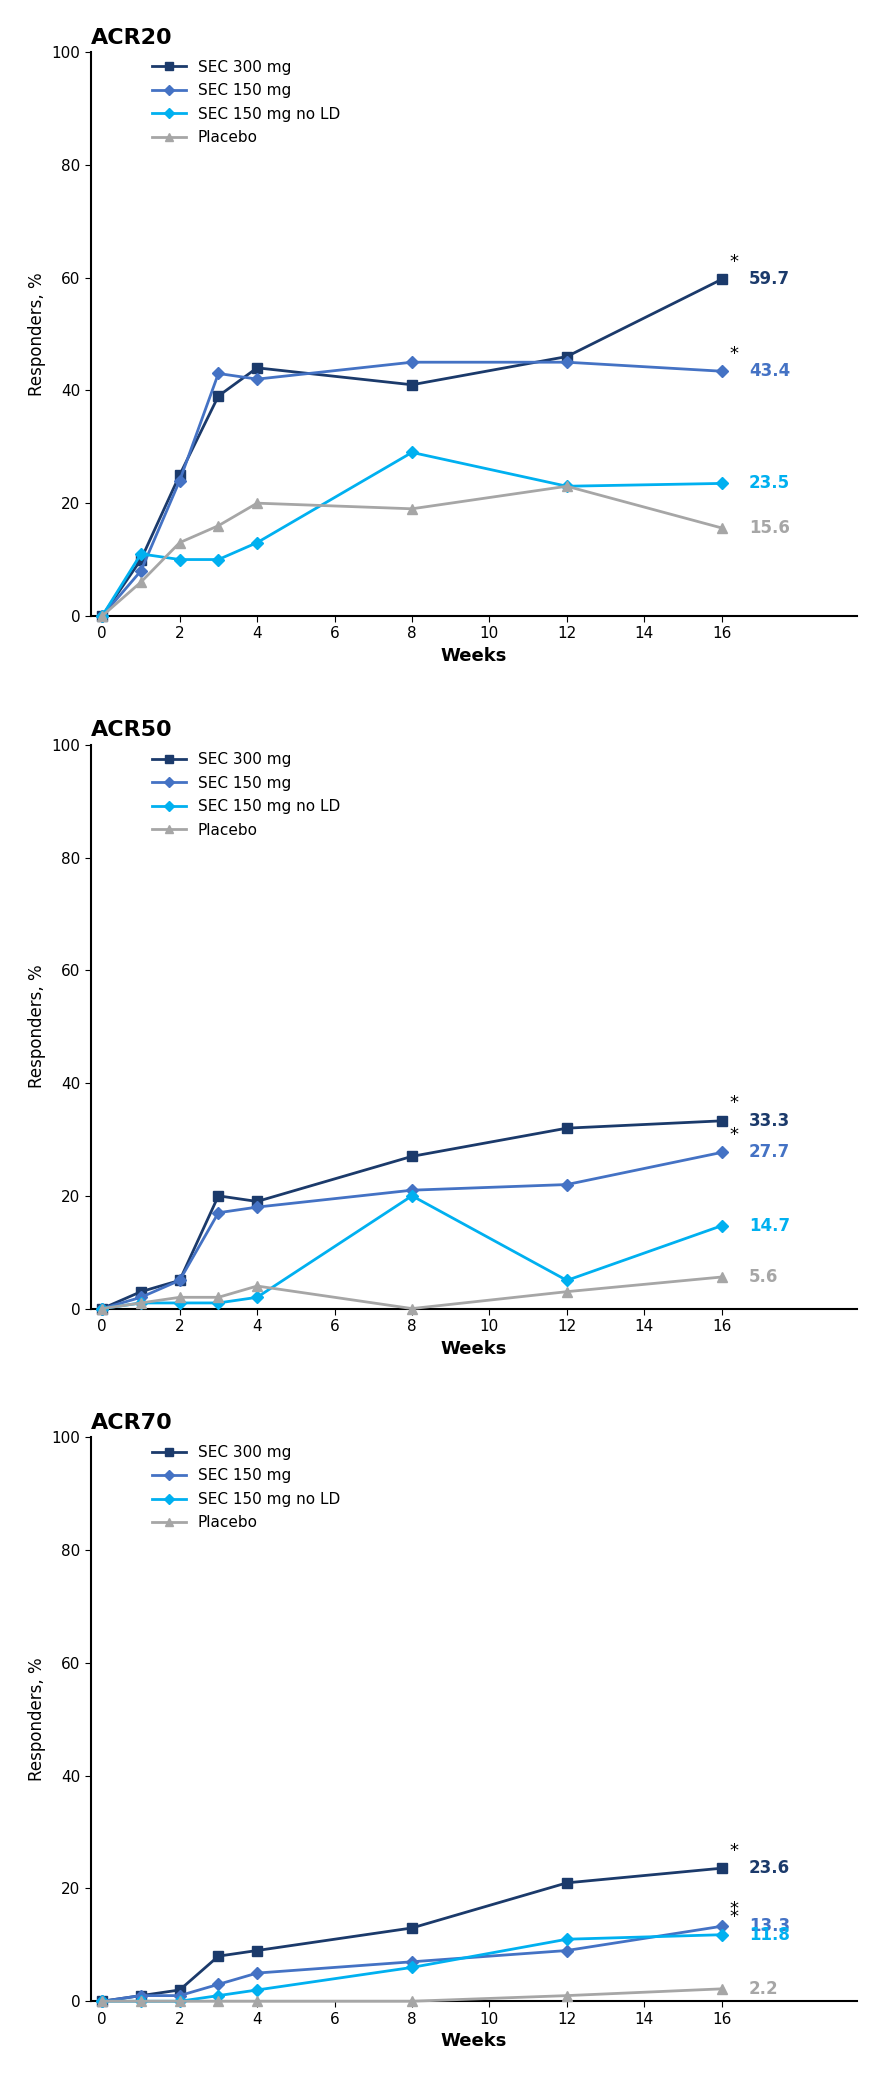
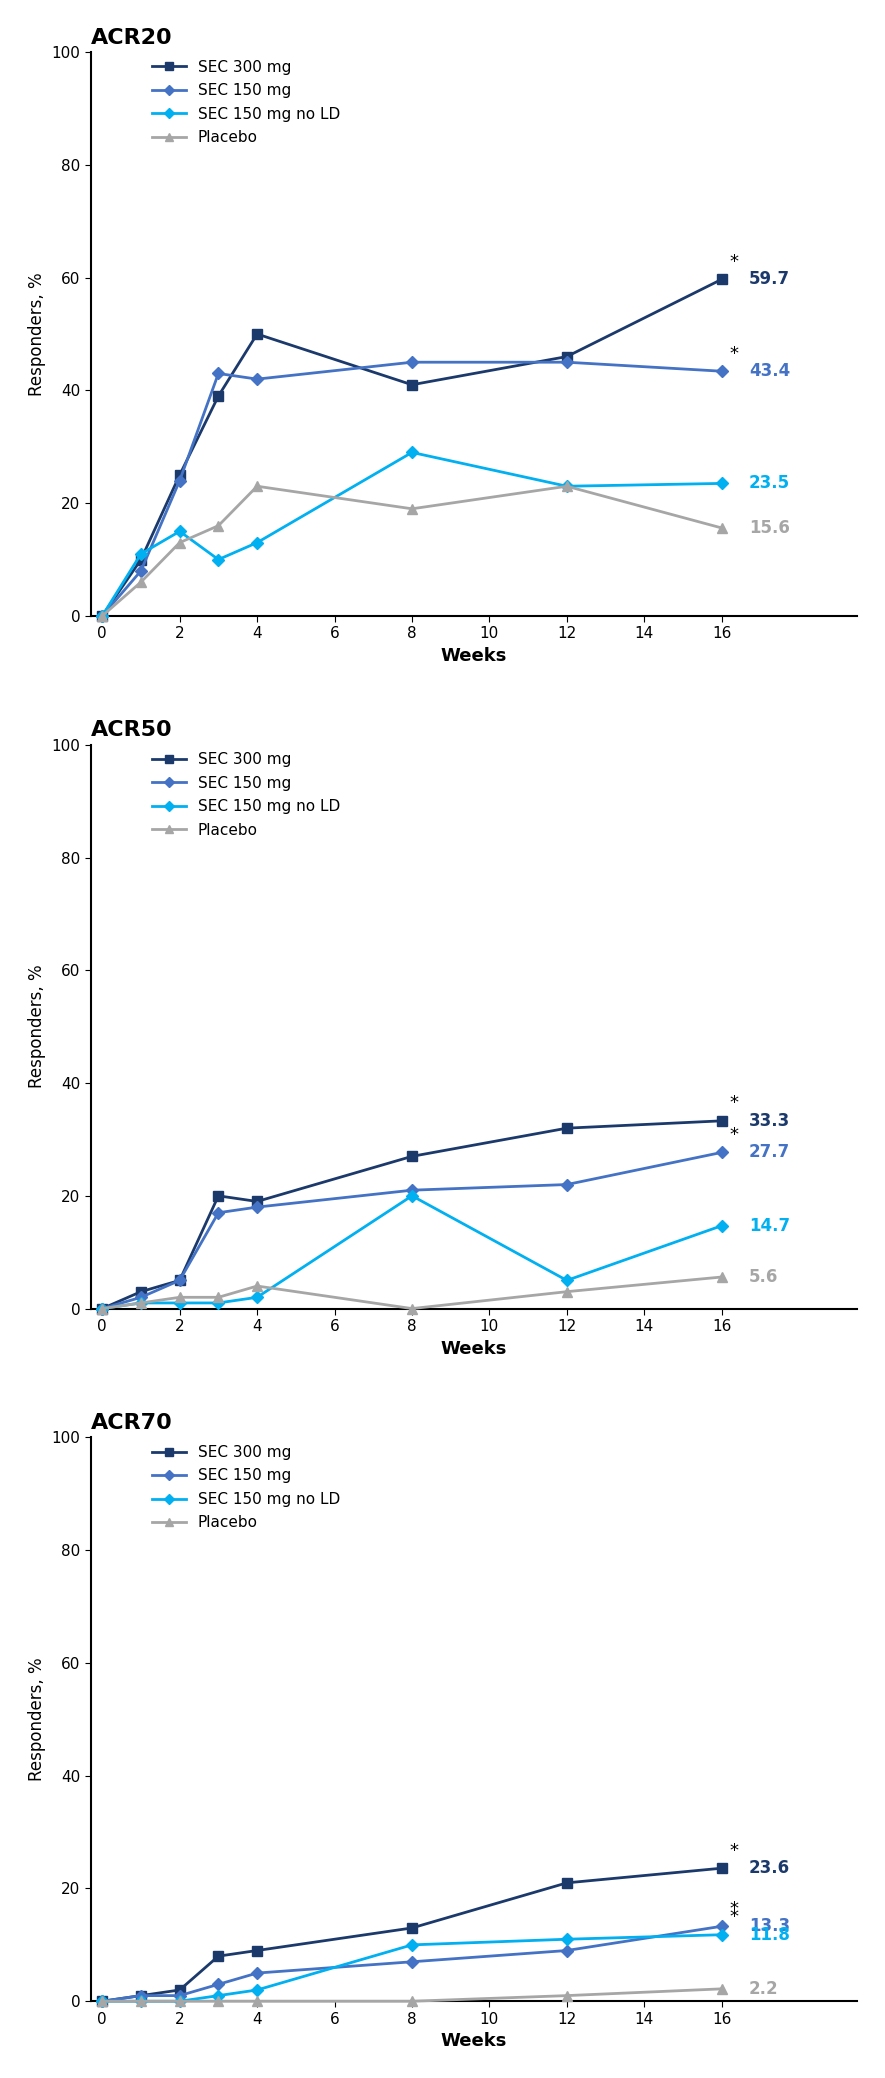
ACR20/SEC 150 mg no LD/2: 10.0 -> 15.0
ACR20/SEC 300 mg/4: 44.0 -> 50.0
ACR20/Placebo/4: 20.0 -> 23.0
ACR70/SEC 150 mg no LD/8: 6.0 -> 10.0
